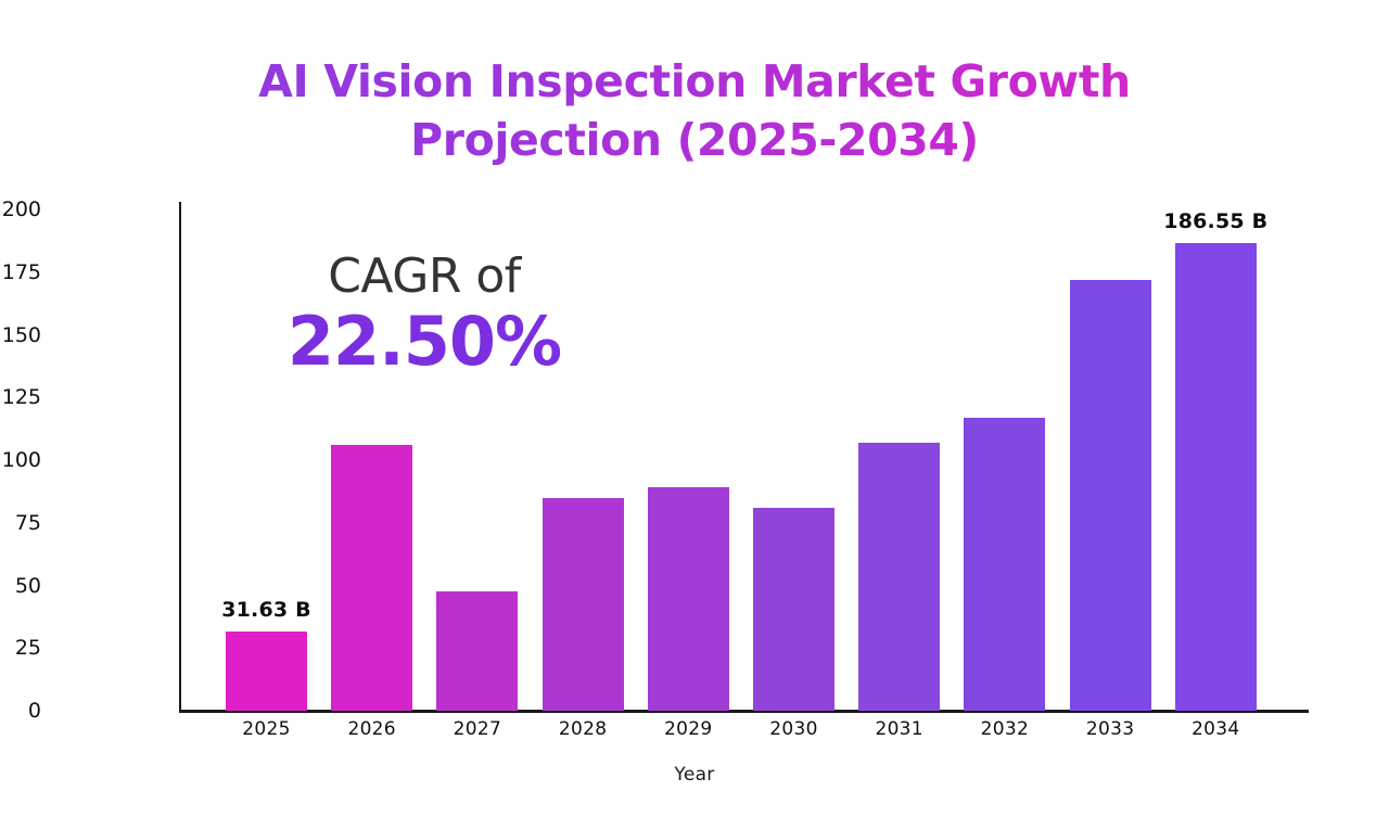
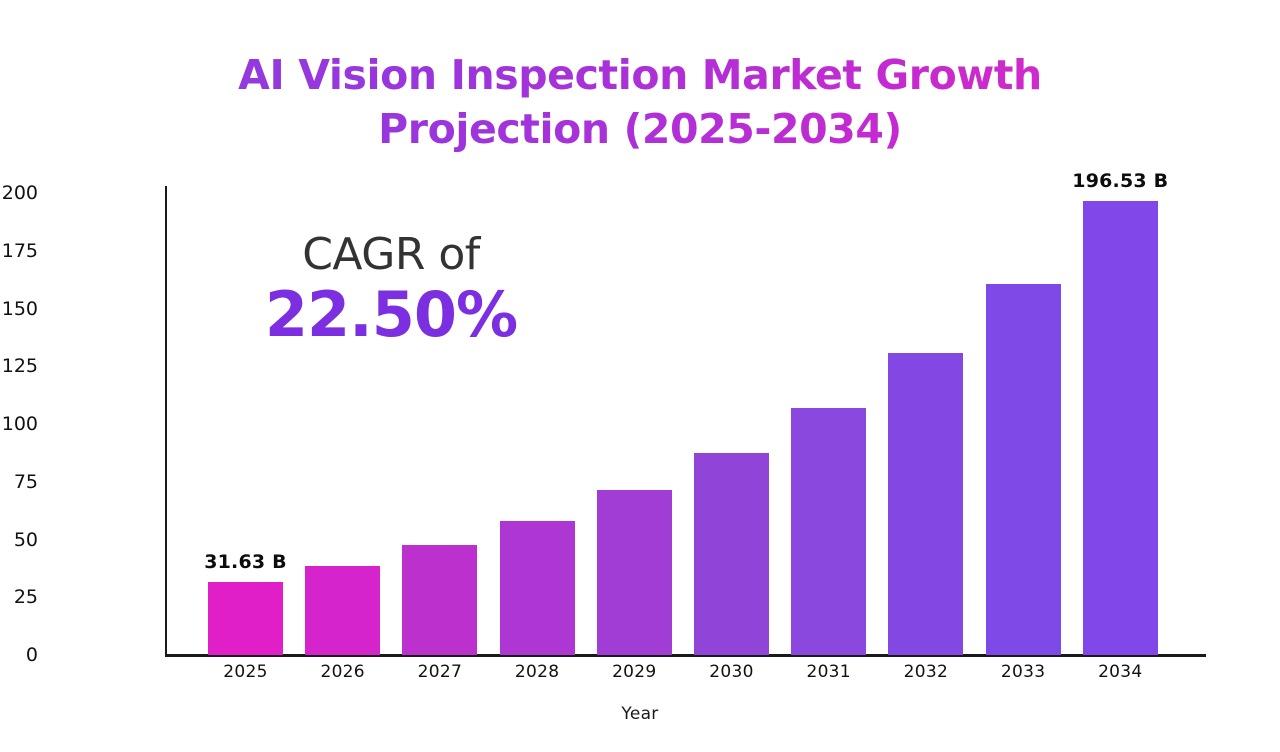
2026: 106 -> 39
2028: 85 -> 58
2029: 89 -> 71
2030: 81 -> 87
2032: 117 -> 131
2033: 172 -> 160
2034: 186.55 -> 196.53
